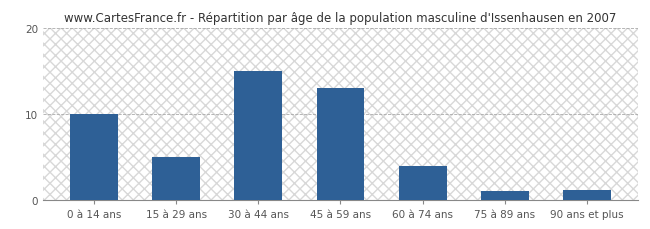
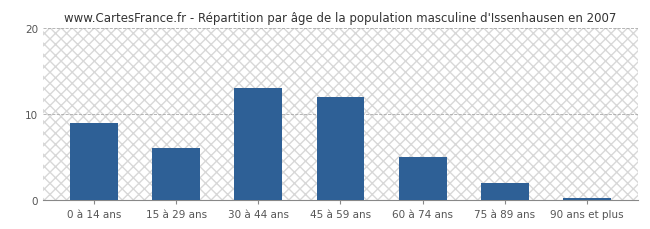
0 à 14 ans: 10.0 -> 9.0
15 à 29 ans: 5.0 -> 6.0
30 à 44 ans: 15.0 -> 13.0
45 à 59 ans: 13.0 -> 12.0
60 à 74 ans: 4.0 -> 5.0
75 à 89 ans: 1.0 -> 2.0
90 ans et plus: 1.2 -> 0.2
